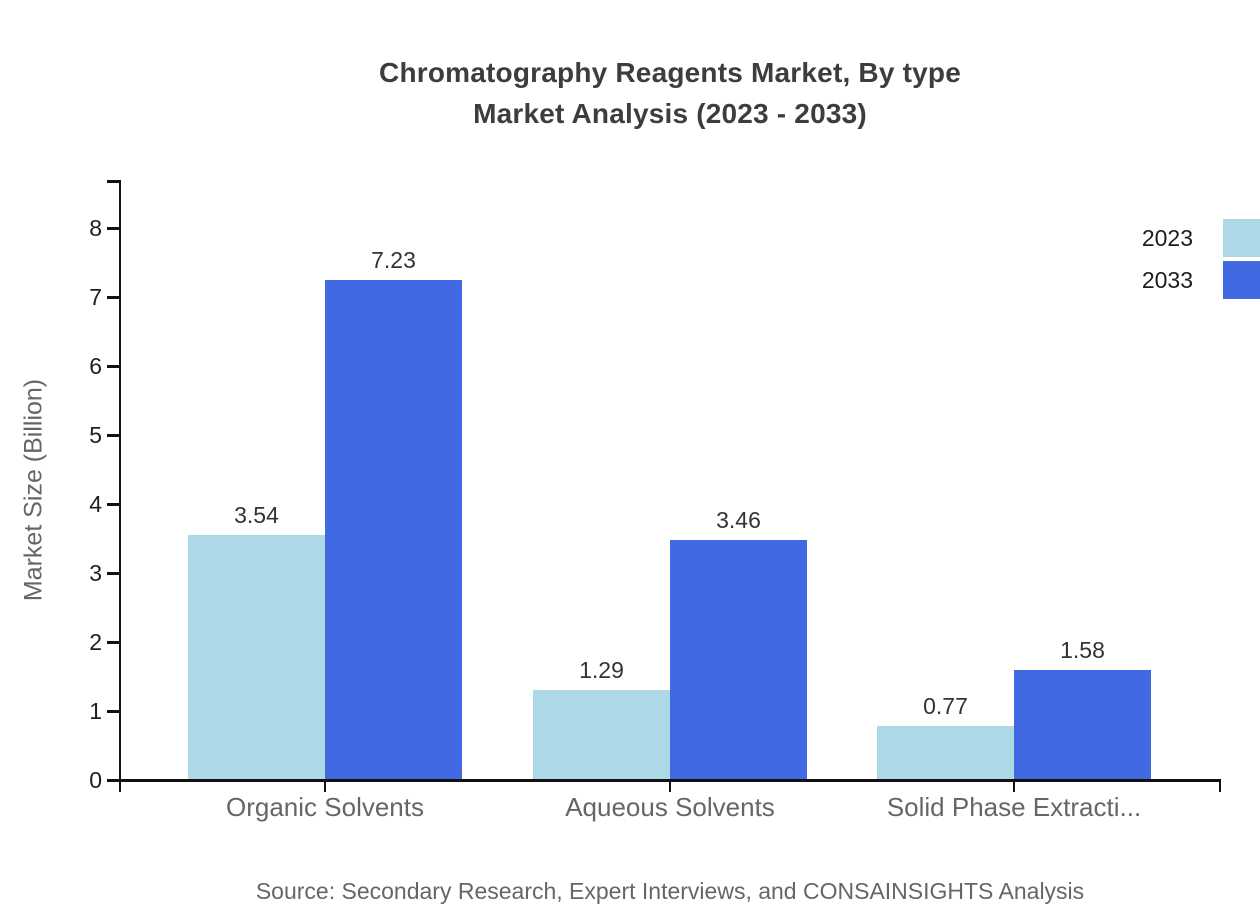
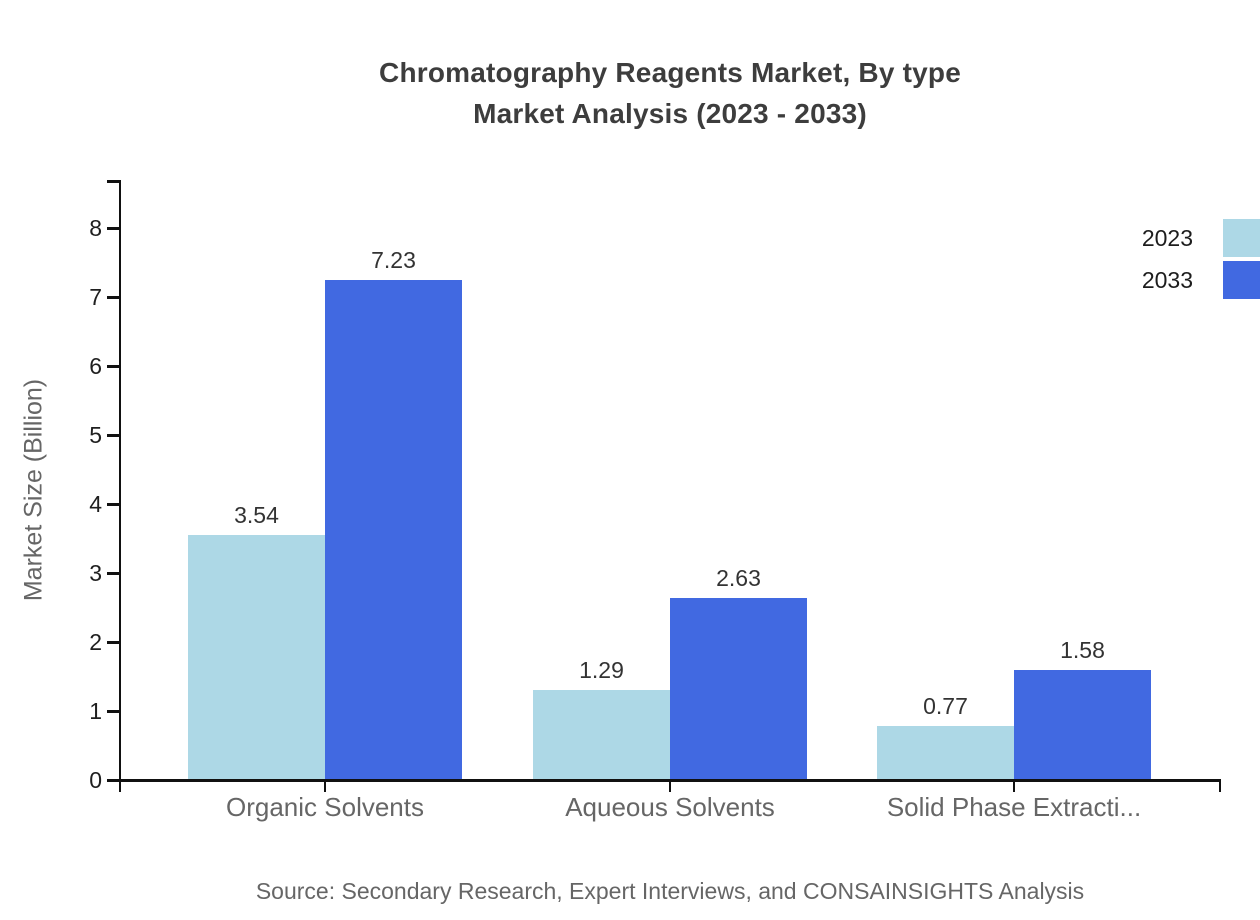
2033/Aqueous Solvents: 3.46 -> 2.63
